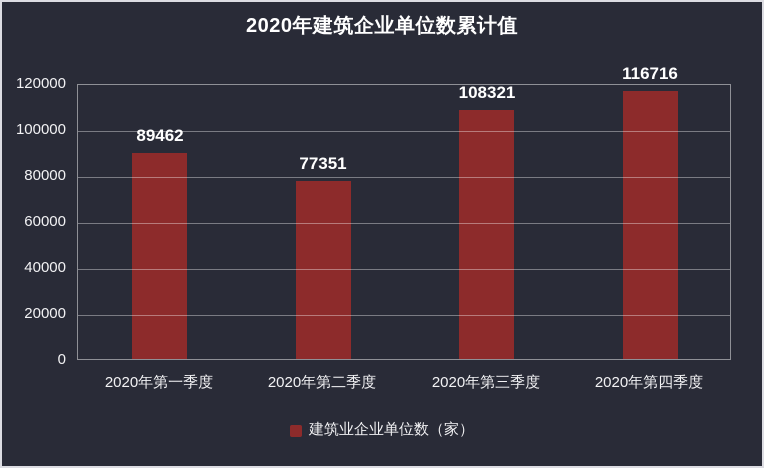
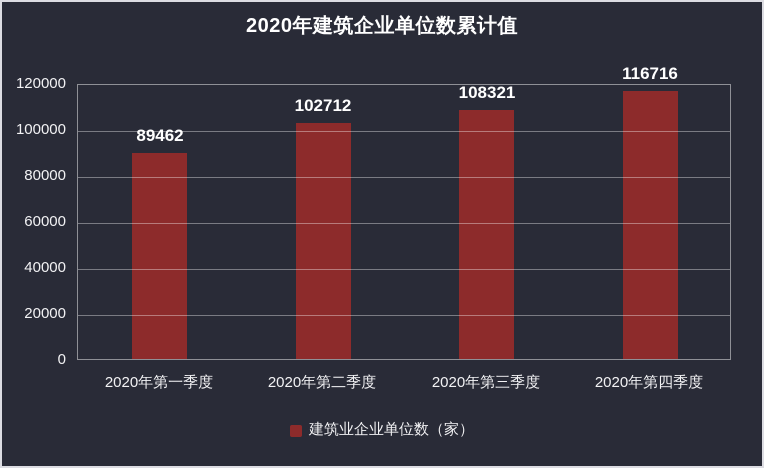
2020年第二季度: 77351 -> 102712
